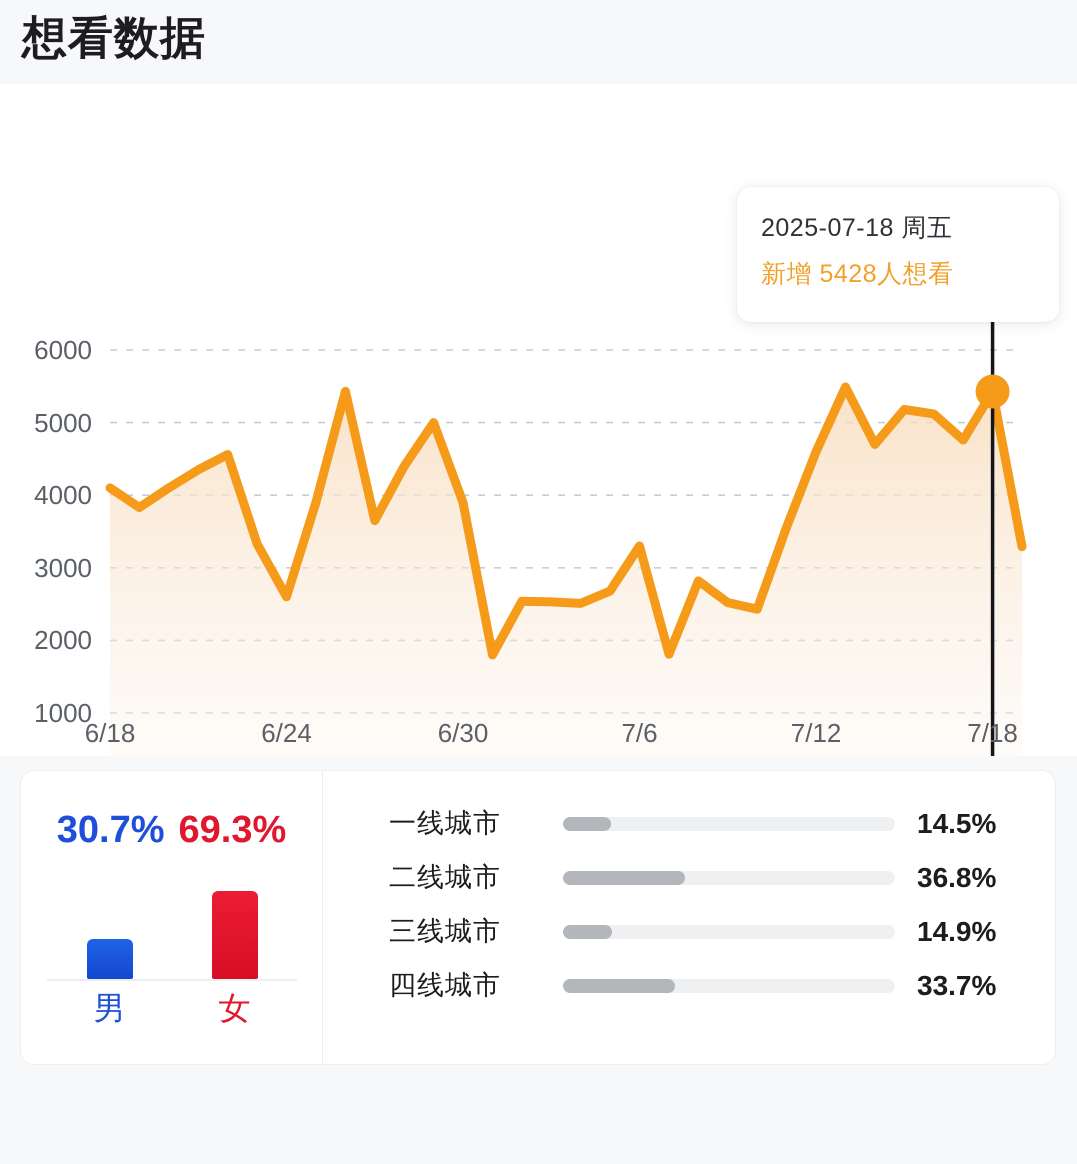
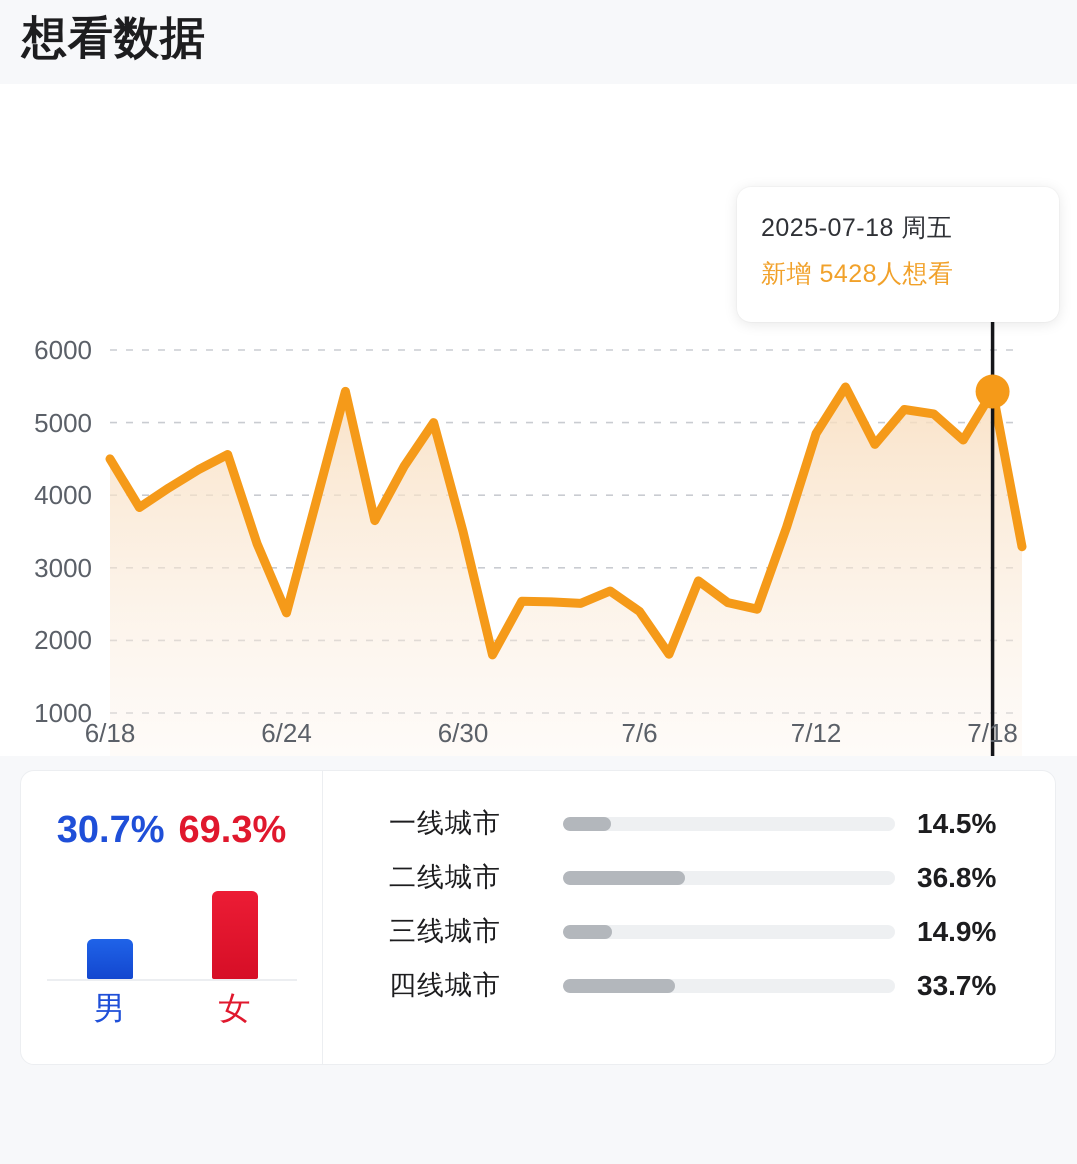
6/18: 4100 -> 4500
6/24: 2600 -> 2400
6/30: 3900 -> 3500
7/6: 3300 -> 2400
7/12: 4600 -> 4800
